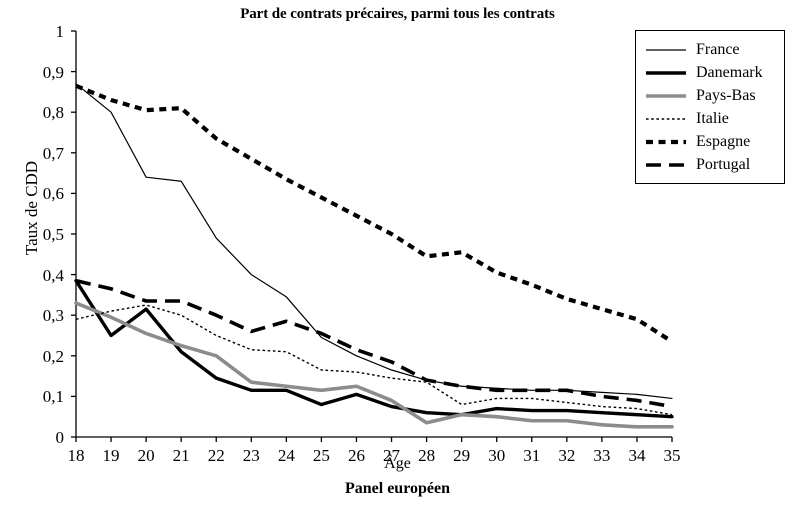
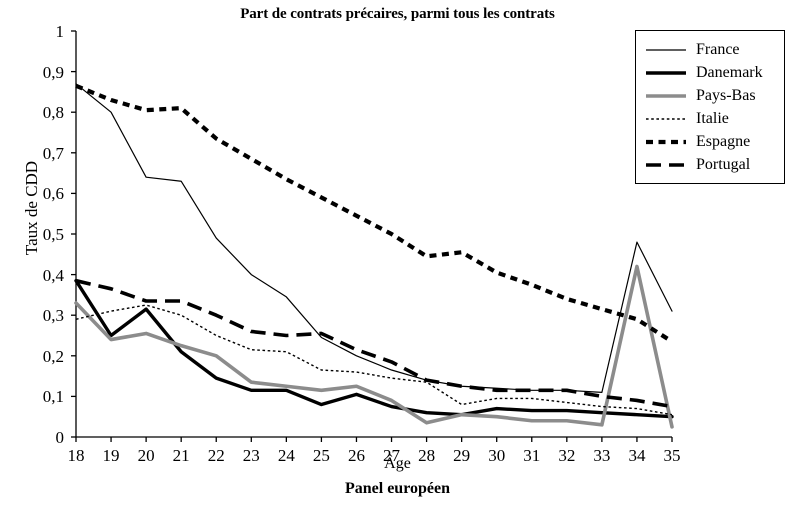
Pays-Bas/19: 0,29 -> 0,24
Portugal/24: 0,28 -> 0,25
France/34: 0,10 -> 0,48
Pays-Bas/34: 0,03 -> 0,42
France/35: 0,10 -> 0,31
